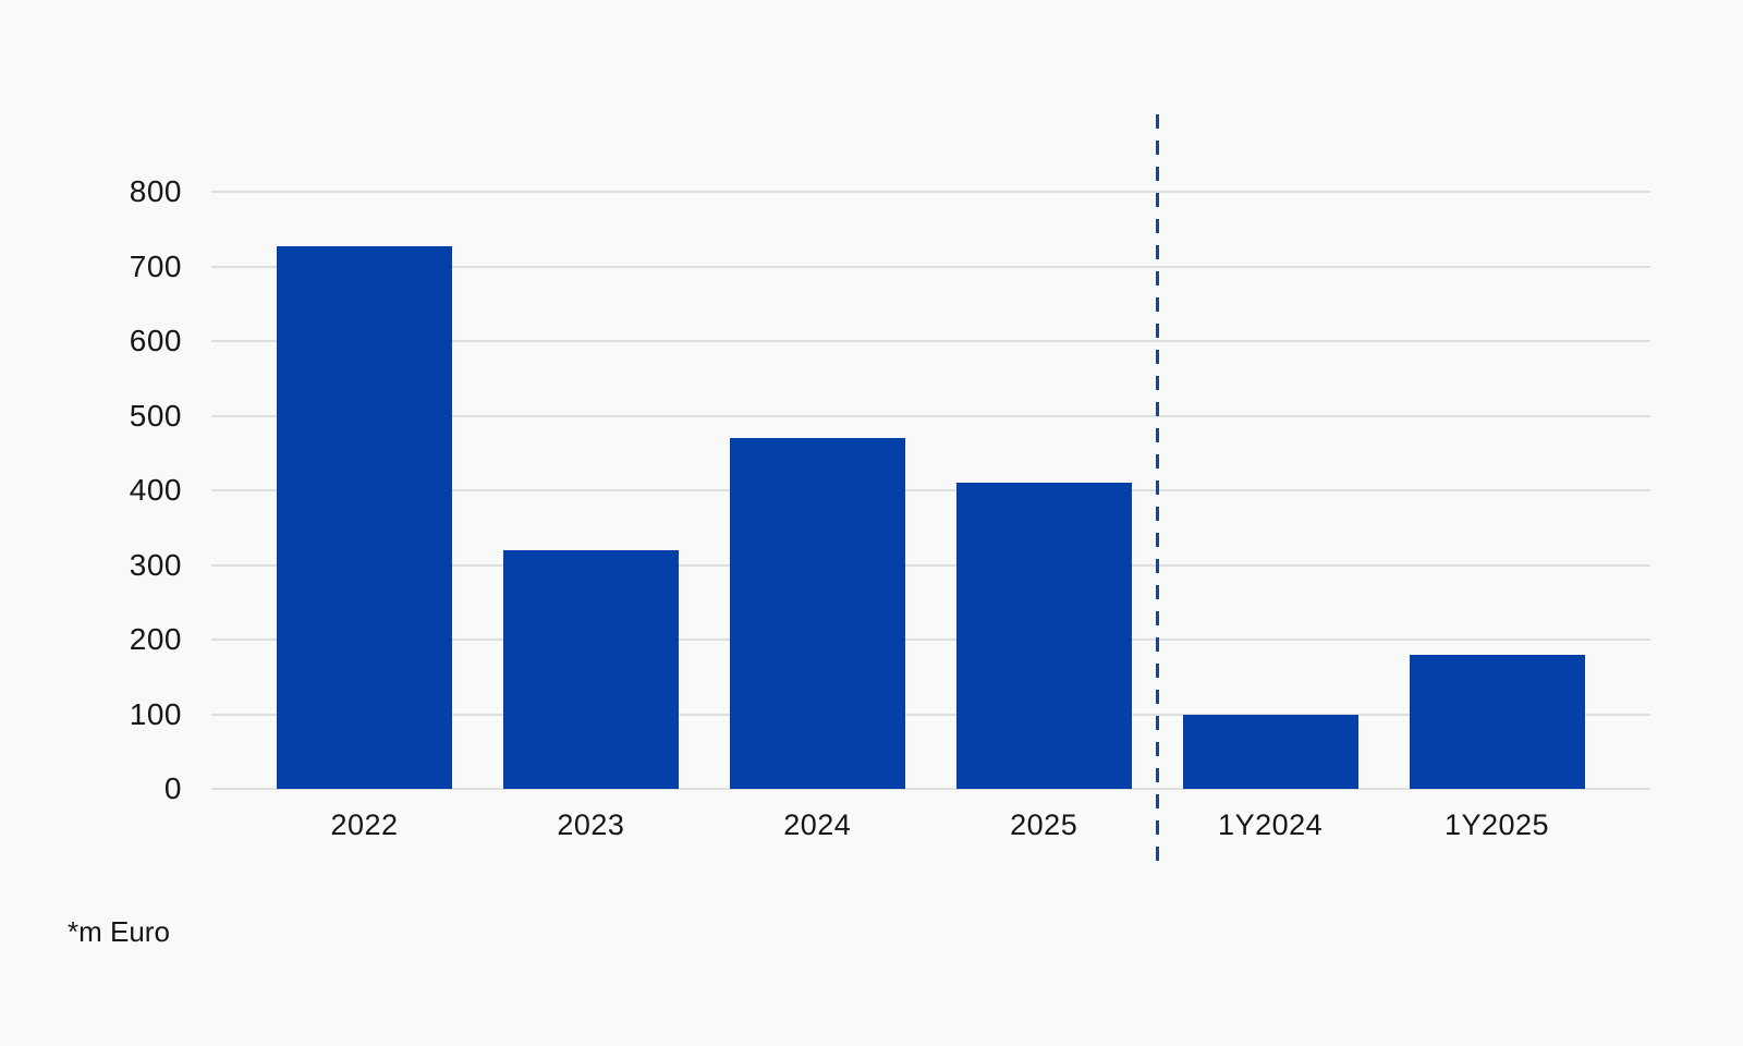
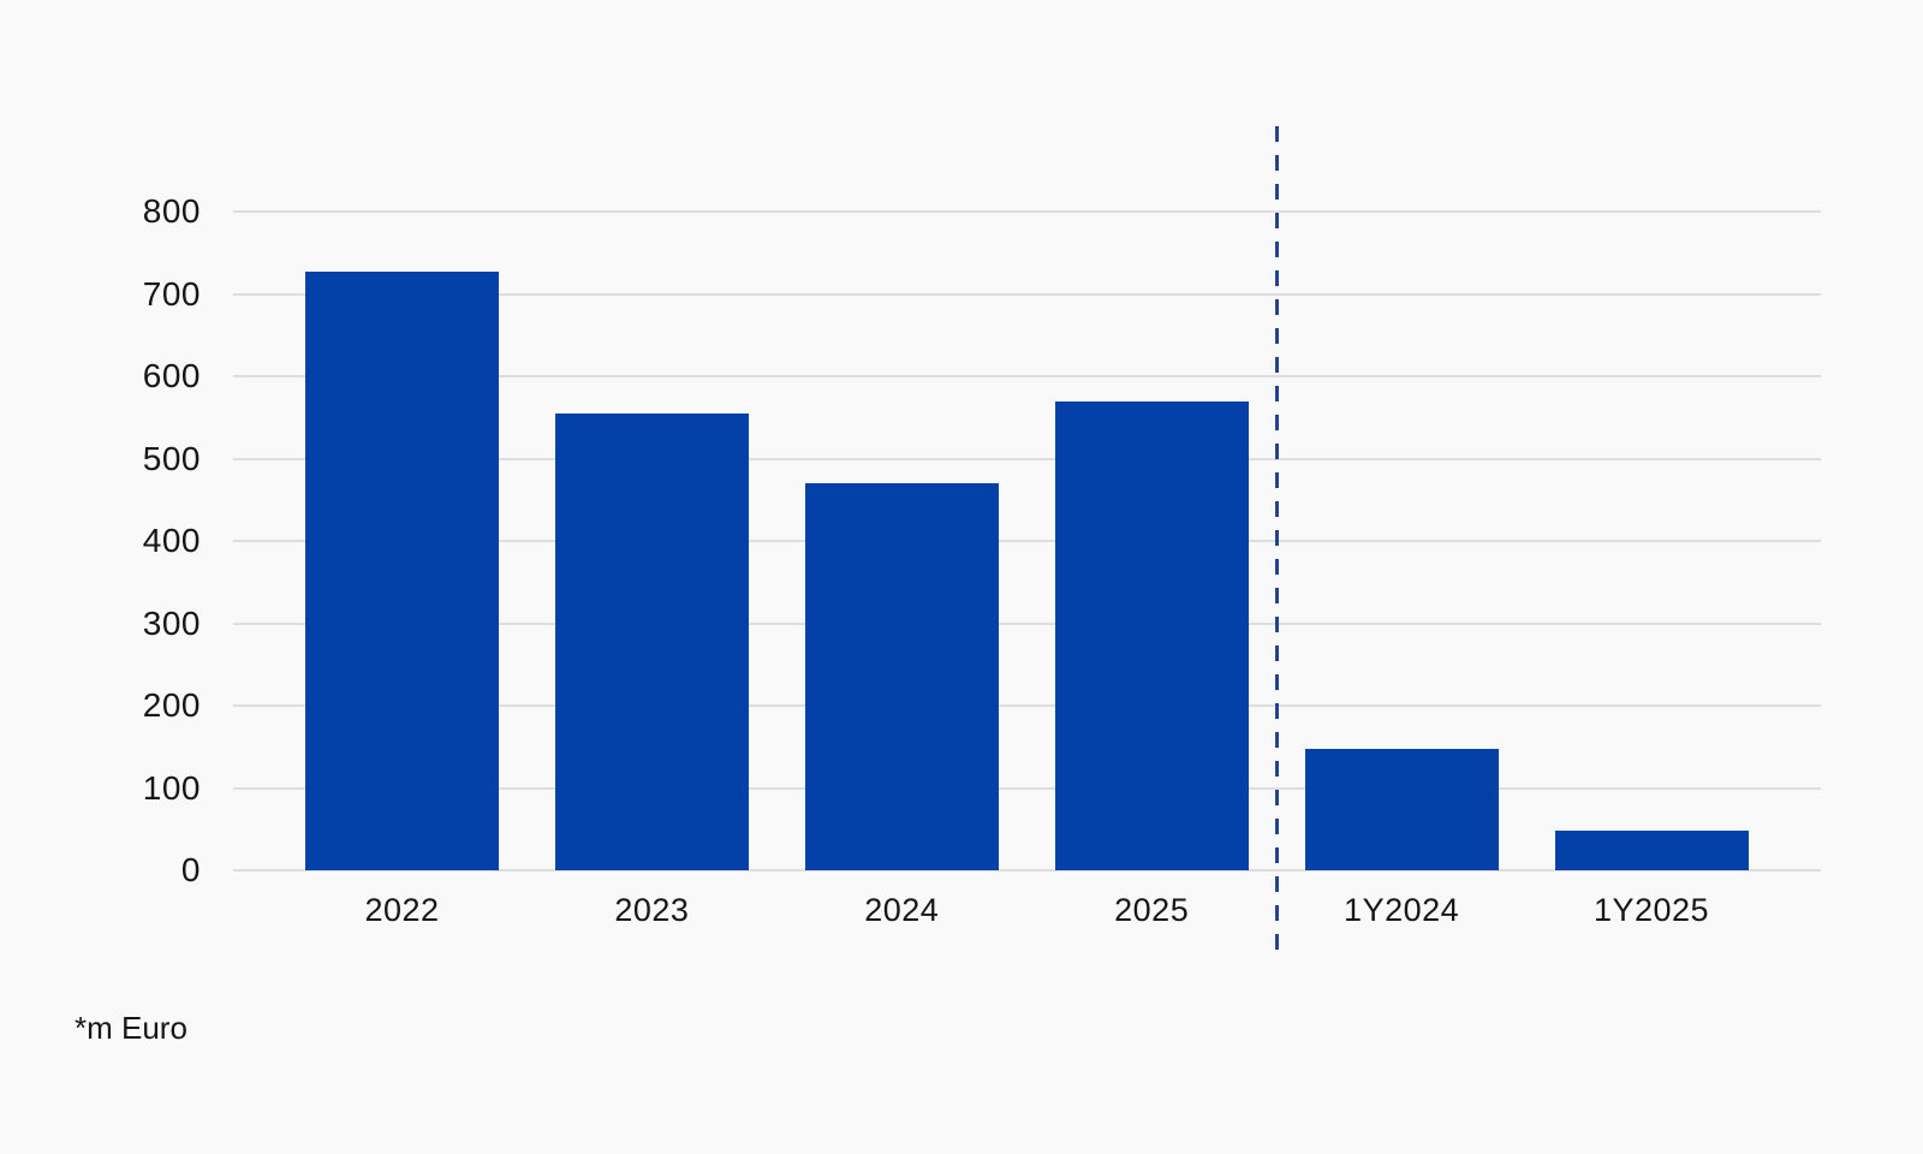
2023: 320 -> 560
2025: 410 -> 570
1Y2024: 100 -> 150
1Y2025: 180 -> 50
